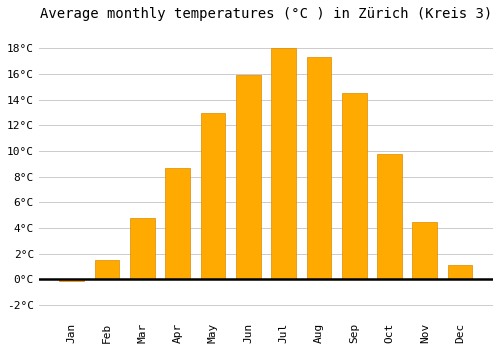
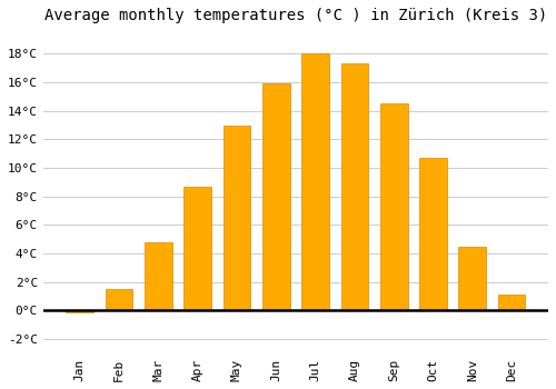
Oct: 9.8°C -> 10.7°C
